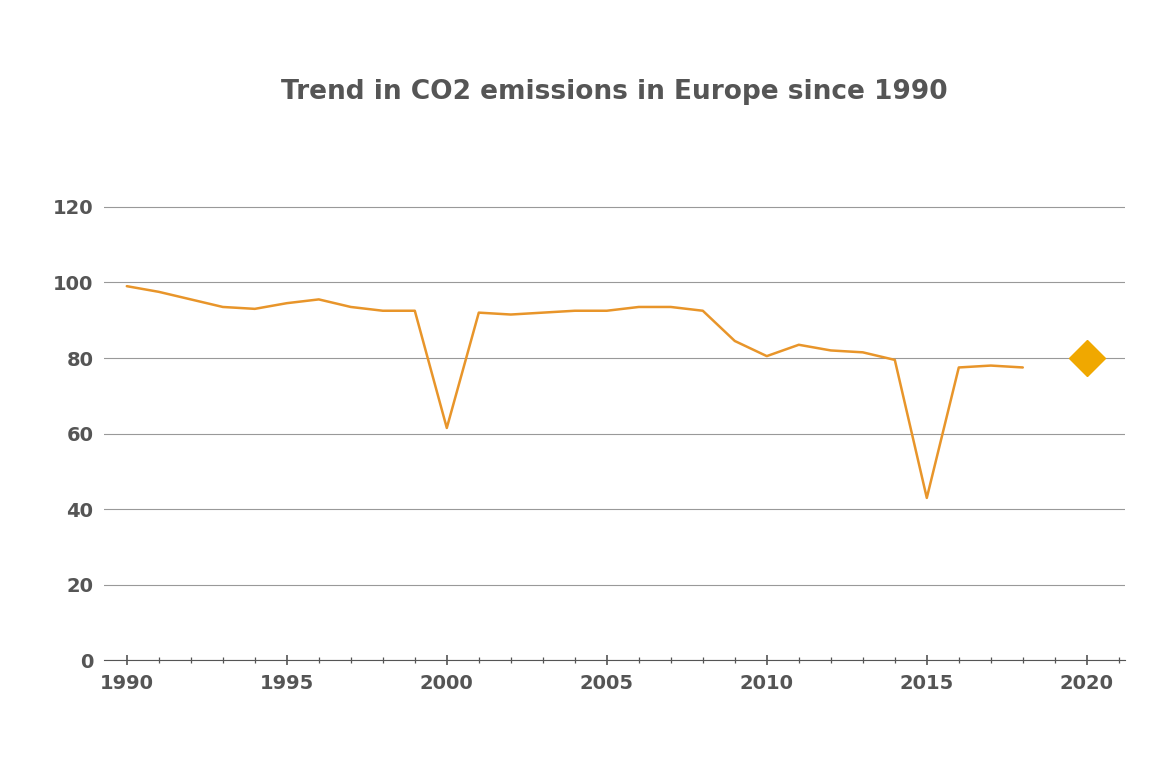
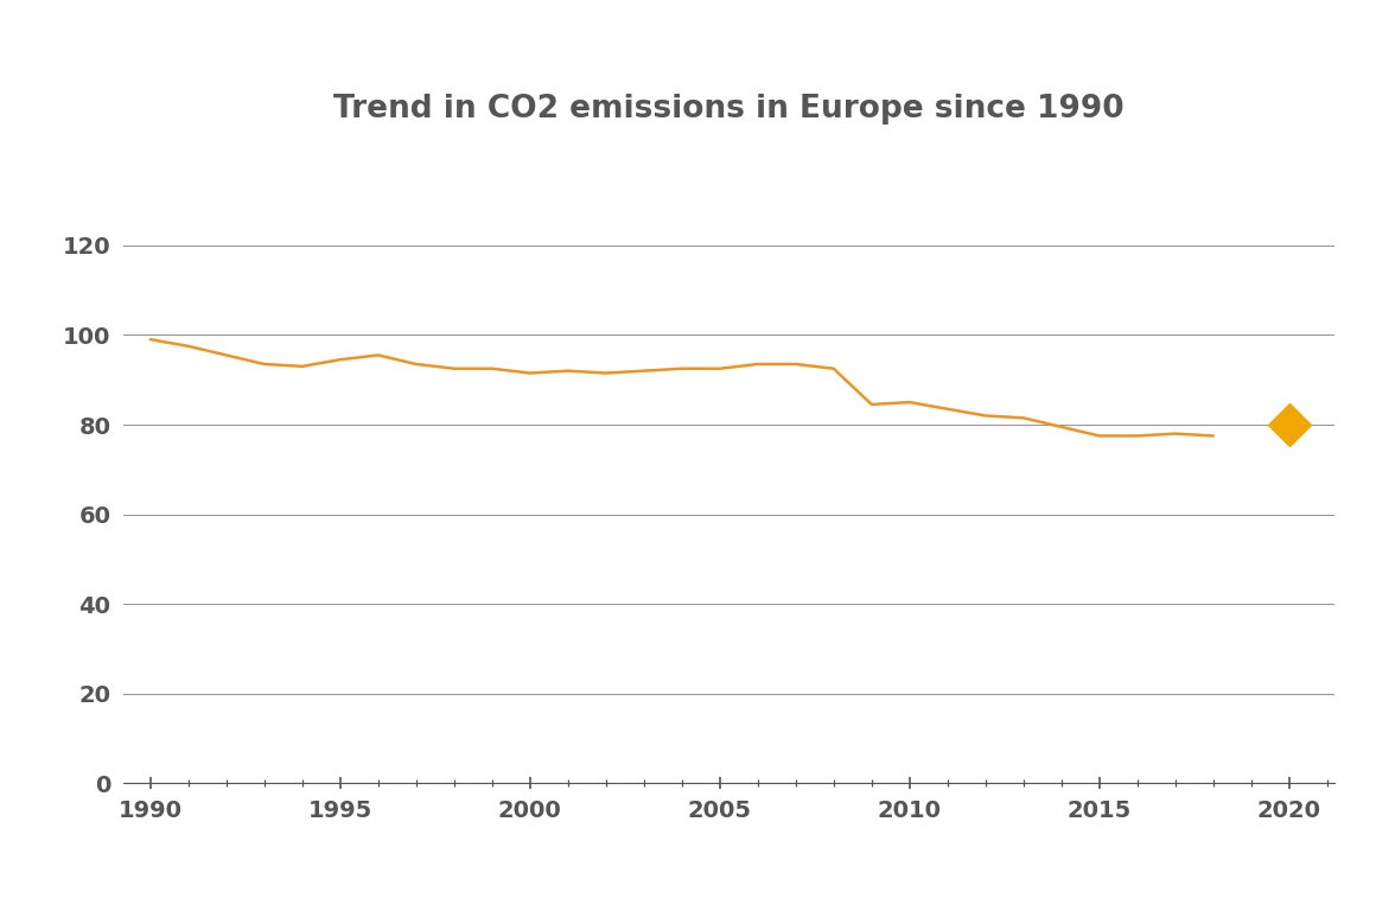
2000: 61.5 -> 91.5
2010: 80.5 -> 85.0
2015: 43.0 -> 77.5
